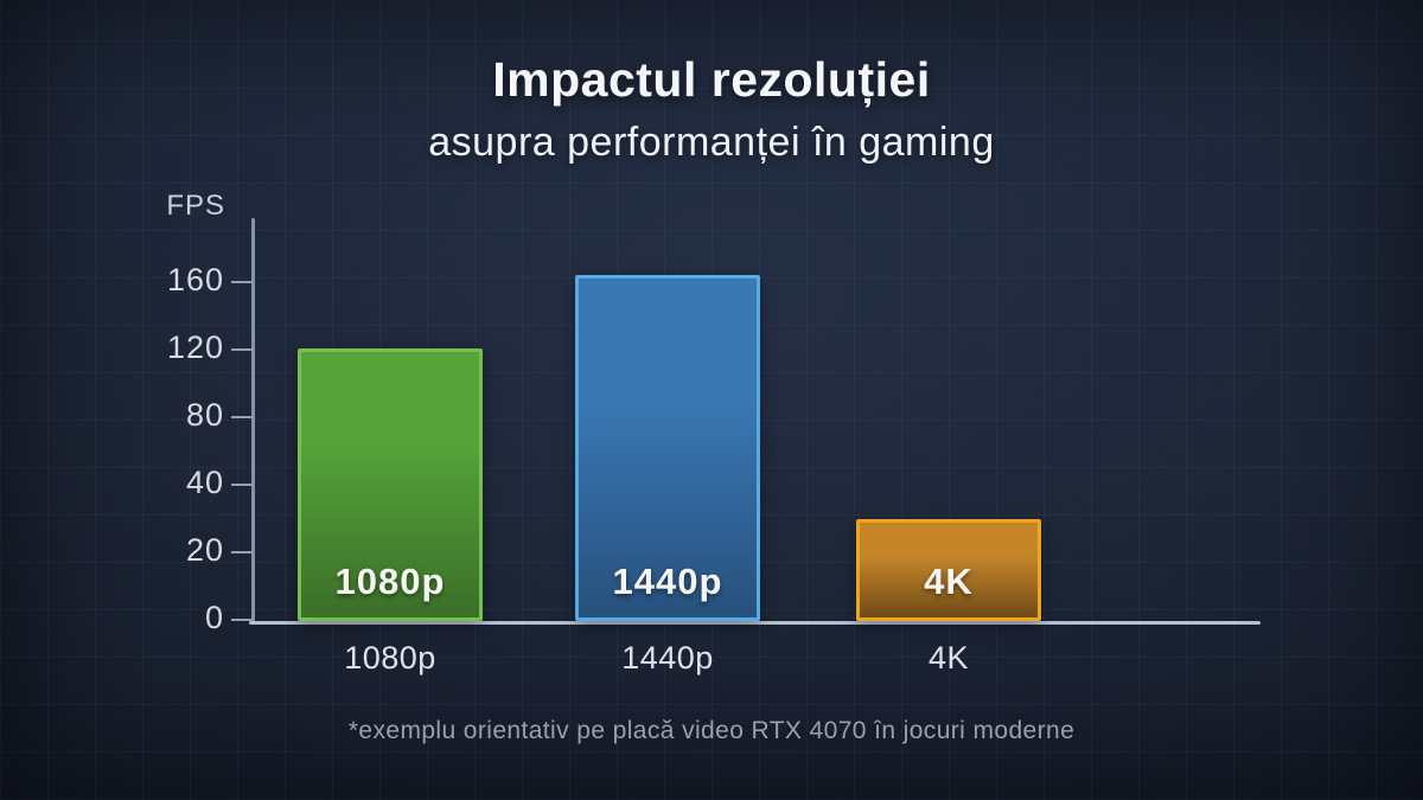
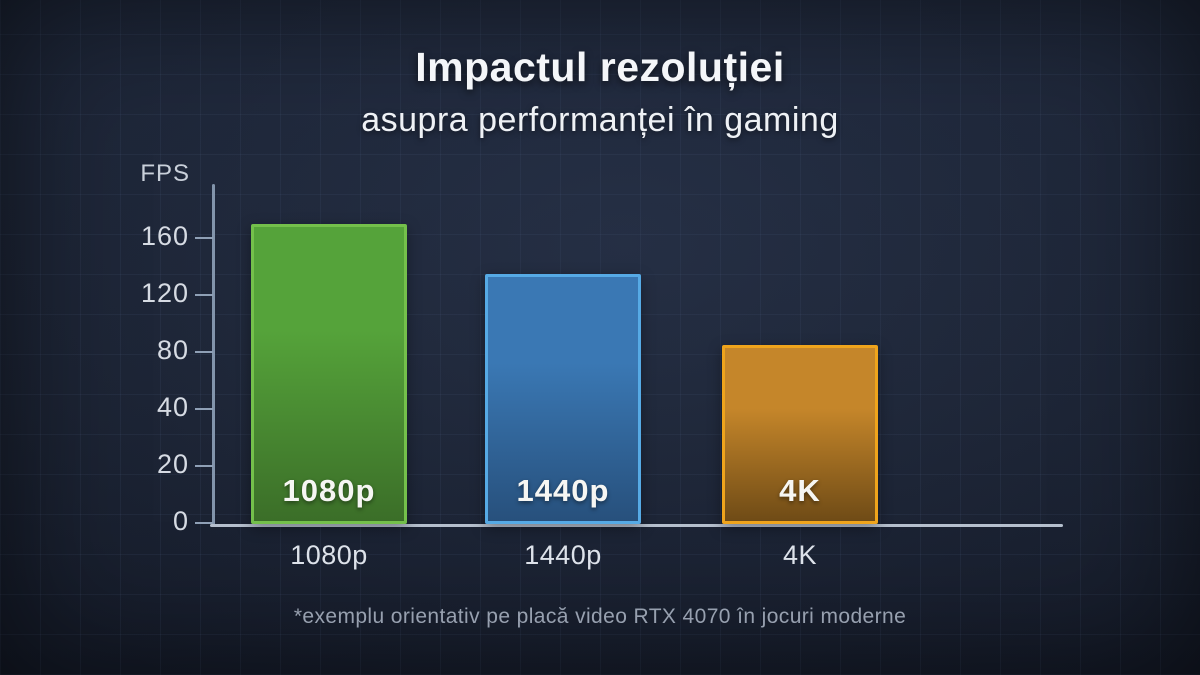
1080p: 121 -> 170
1440p: 164 -> 135
4K: 30 -> 85
